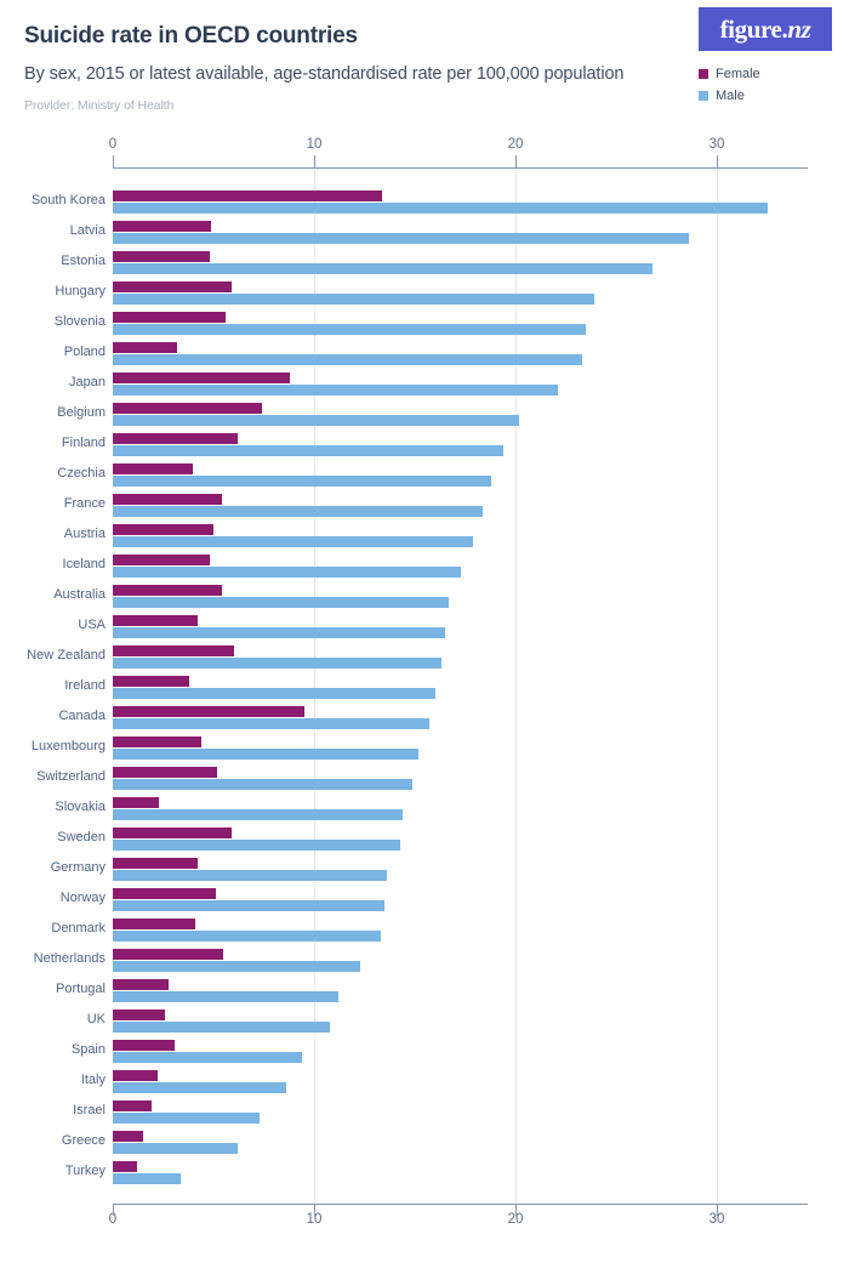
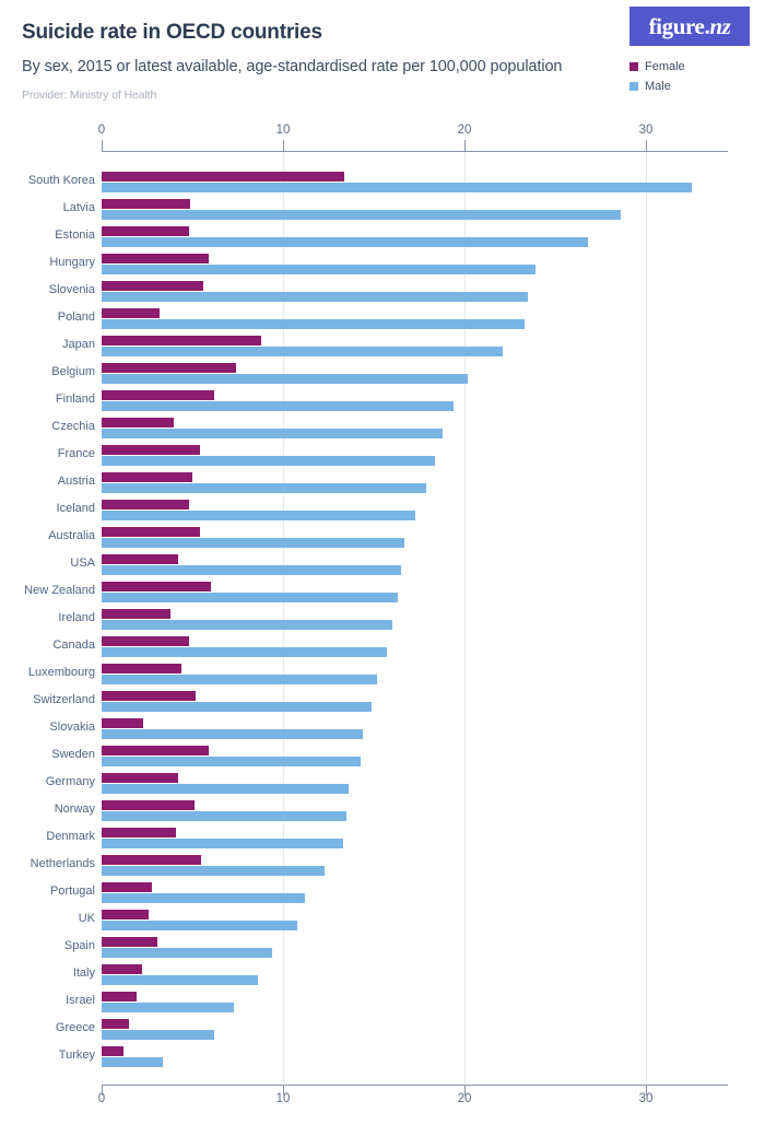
Female/Canada: 9.5 -> 4.8
